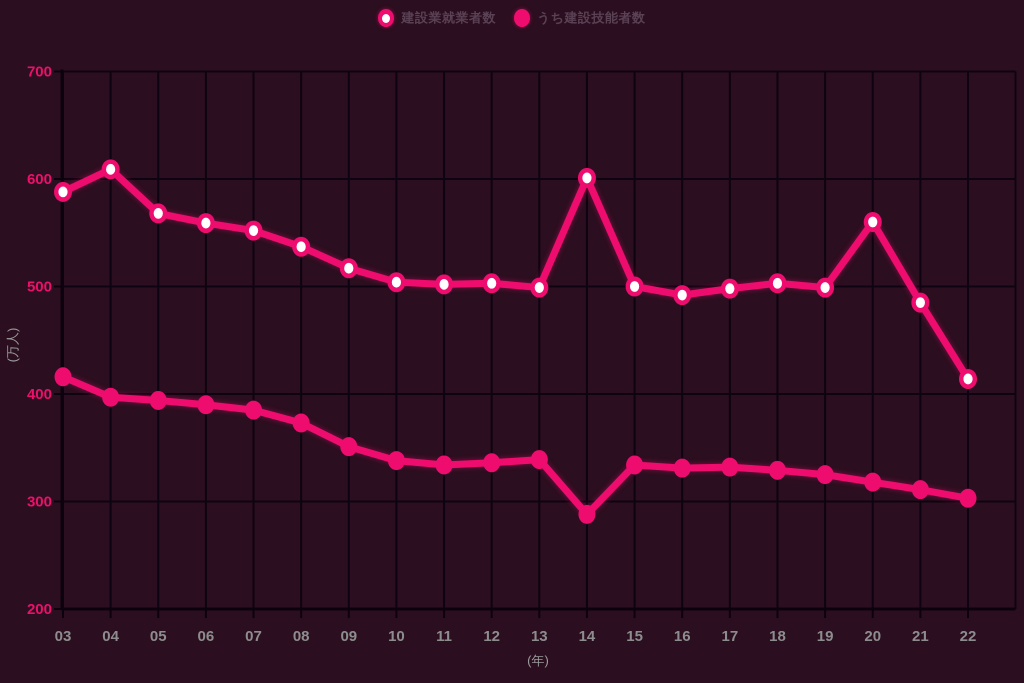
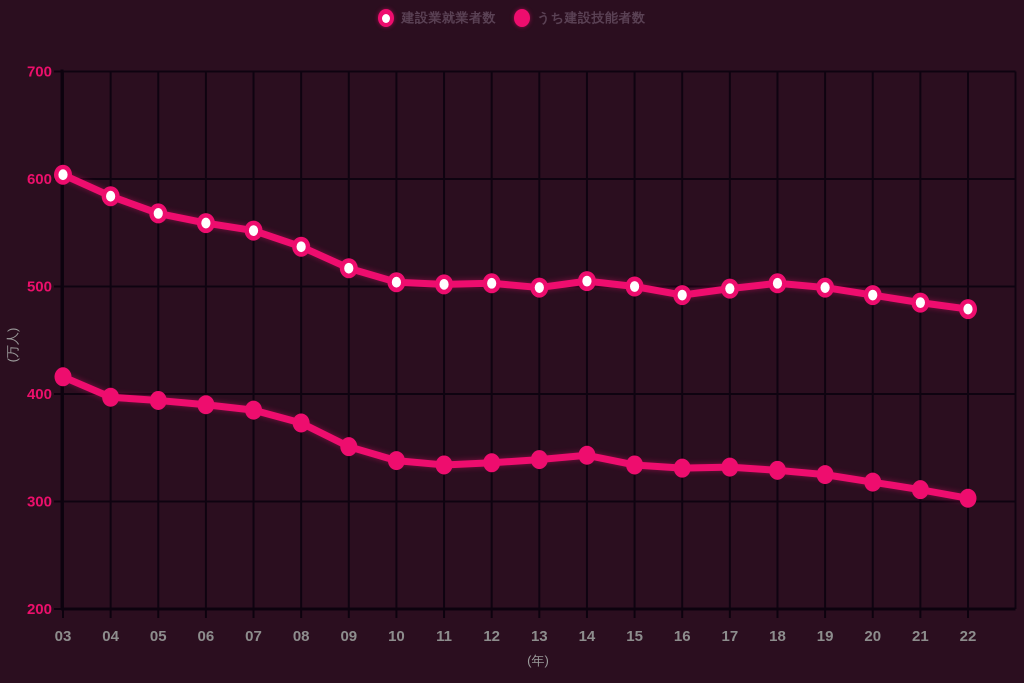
建設業就業者数/03: 588 -> 604
建設業就業者数/04: 609 -> 584
建設業就業者数/14: 601 -> 505
うち建設技能者数/14: 288 -> 343
建設業就業者数/20: 560 -> 492
建設業就業者数/22: 414 -> 479
